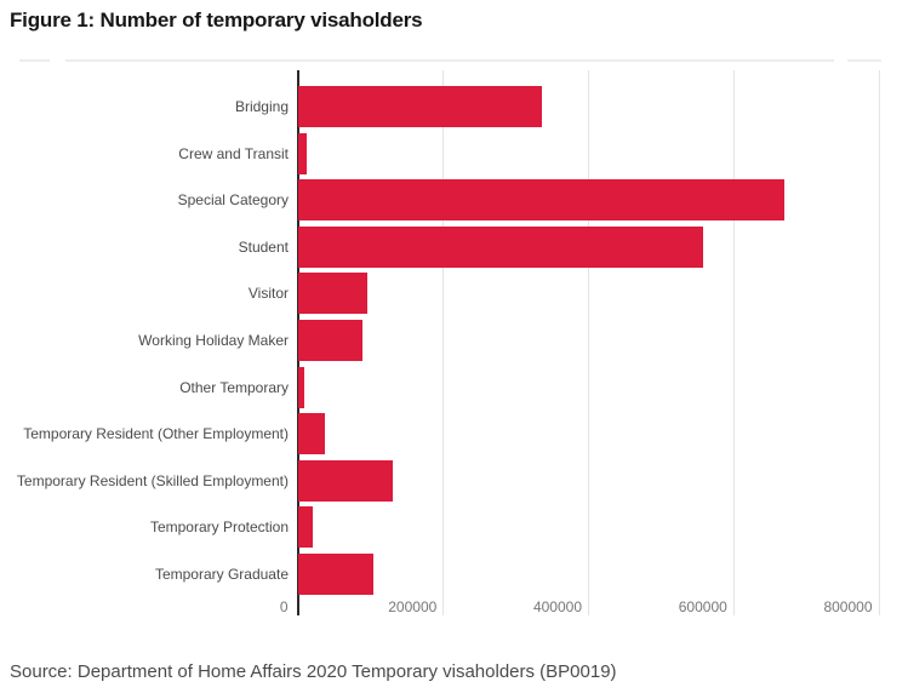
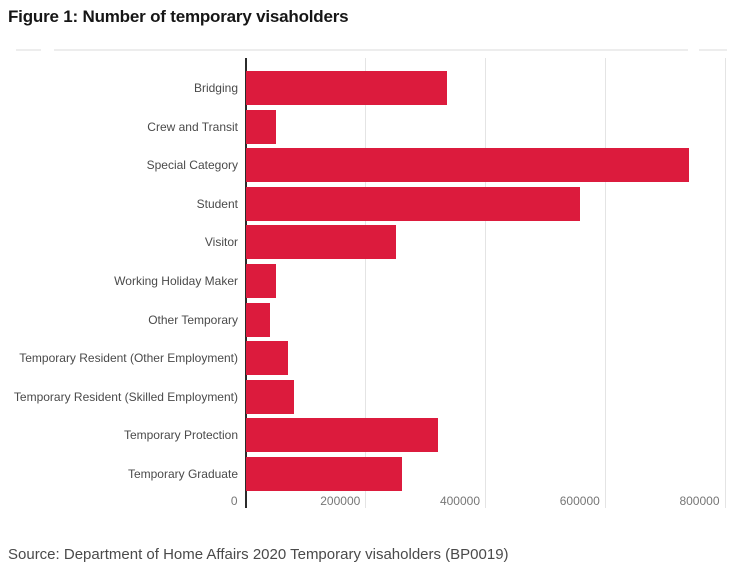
Crew and Transit: 10000 -> 50000
Special Category: 670000 -> 740000
Visitor: 100000 -> 250000
Working Holiday Maker: 90000 -> 50000
Other Temporary: 10000 -> 40000
Temporary Resident (Other Employment): 40000 -> 70000
Temporary Resident (Skilled Employment): 130000 -> 80000
Temporary Protection: 20000 -> 320000
Temporary Graduate: 100000 -> 260000
